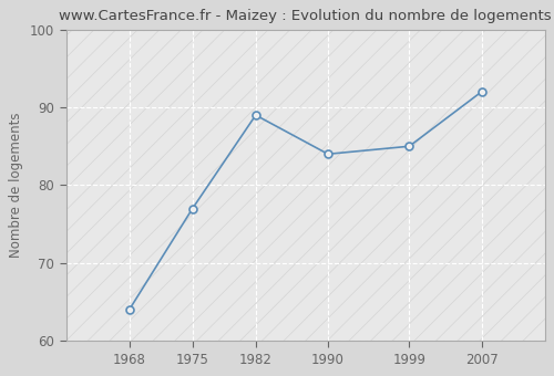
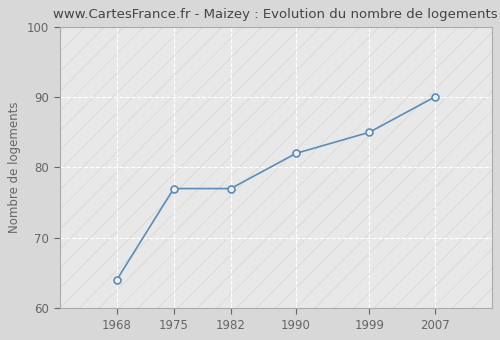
1982: 89 -> 77
1990: 84 -> 82
2007: 92 -> 90
